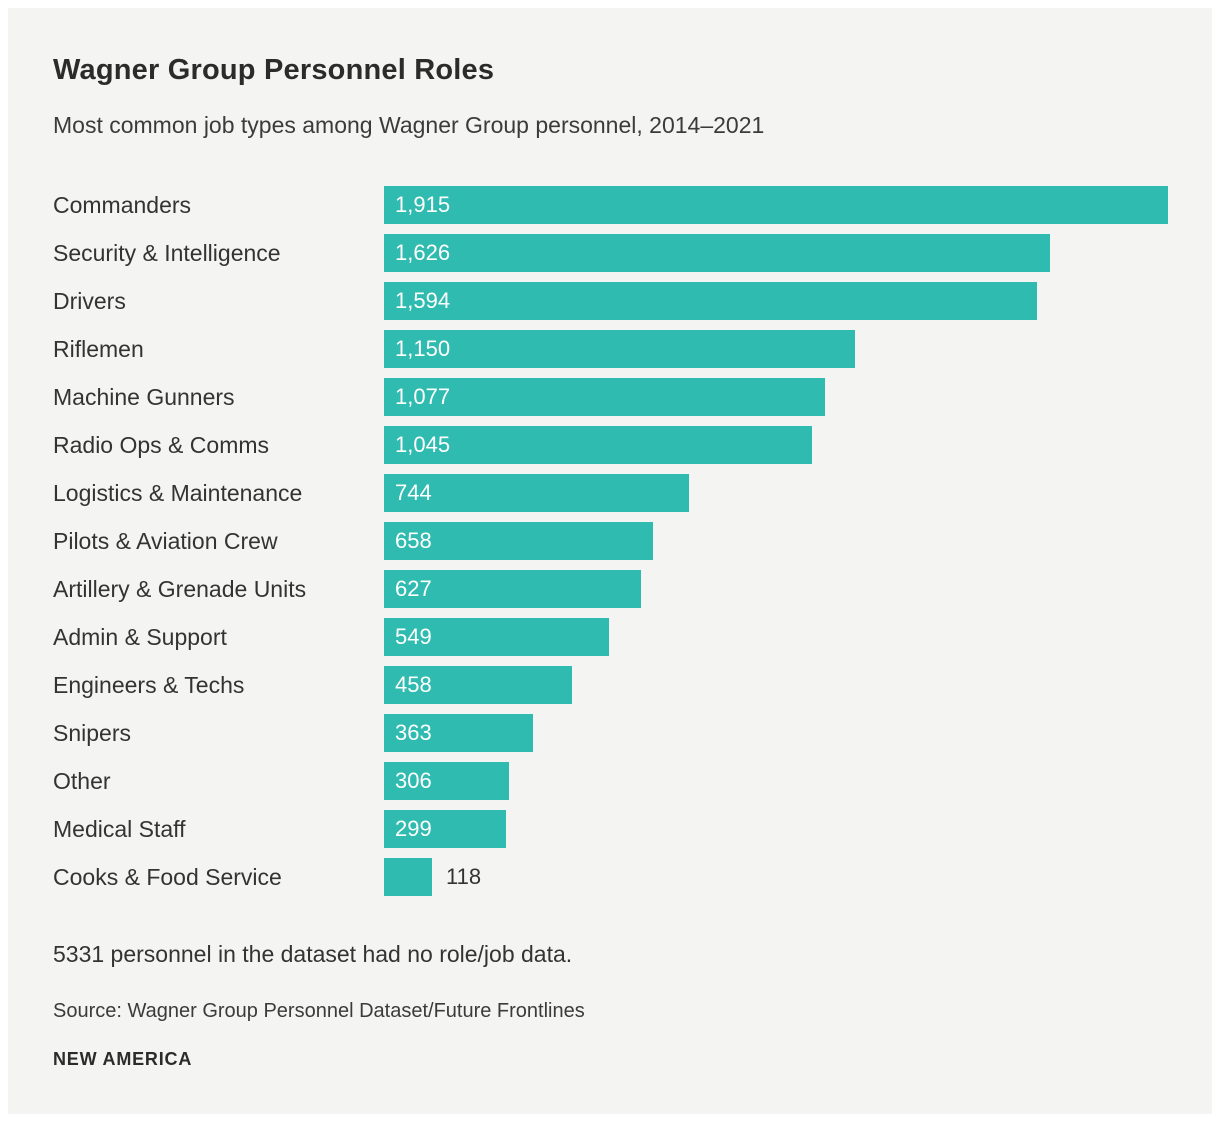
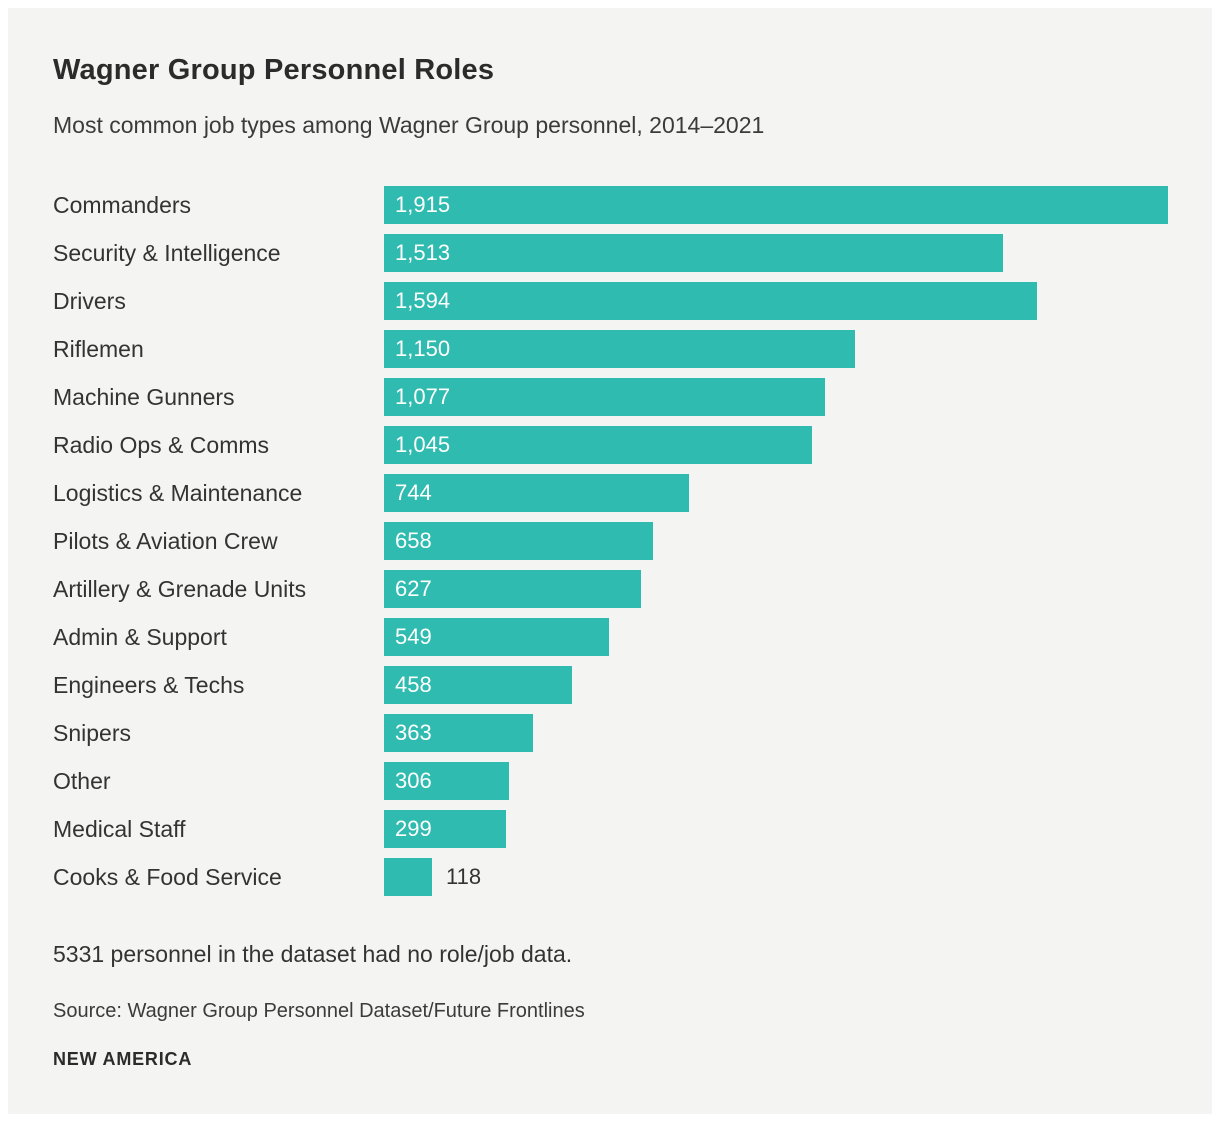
Security & Intelligence: 1,626 -> 1,513
